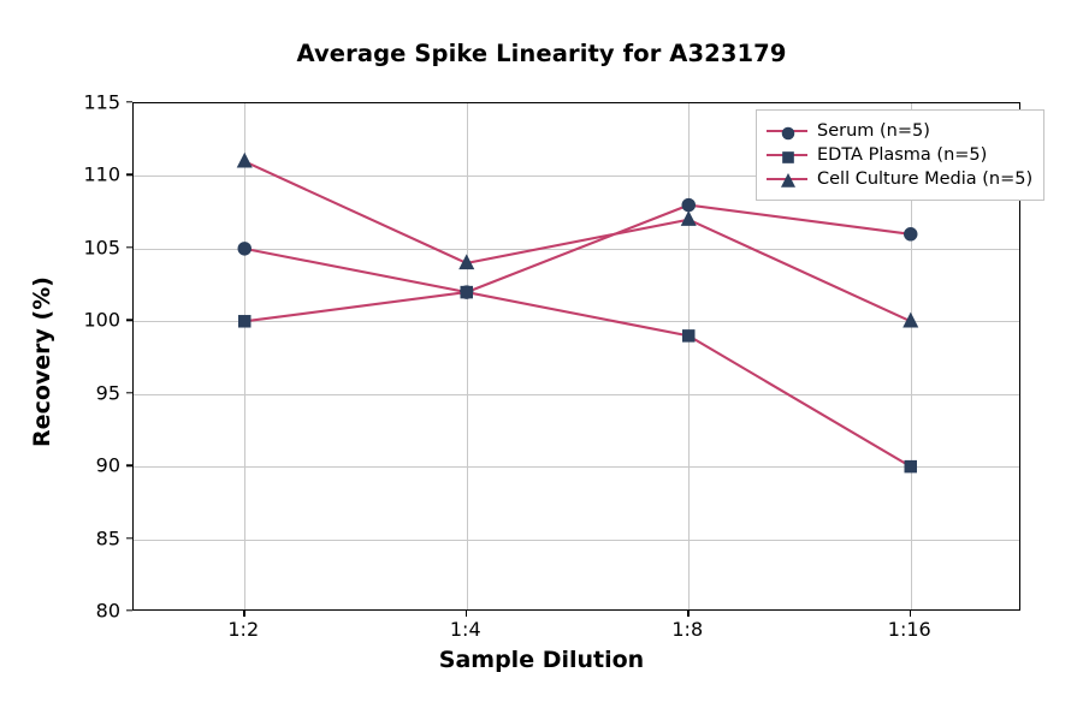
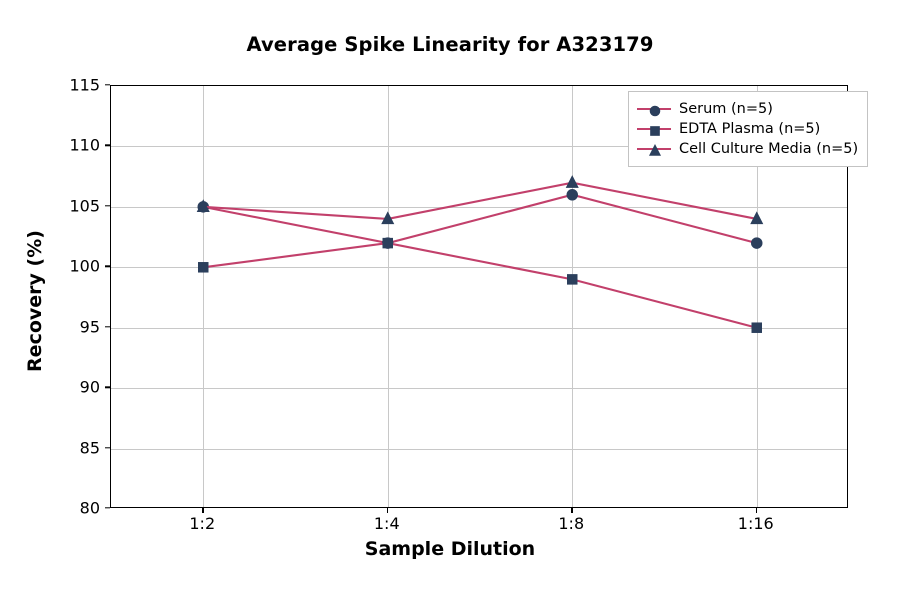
Cell Culture Media (n=5)/1:2: 111 -> 105
Serum (n=5)/1:8: 108 -> 106
Serum (n=5)/1:16: 106 -> 102
EDTA Plasma (n=5)/1:16: 90 -> 95
Cell Culture Media (n=5)/1:16: 100 -> 104
